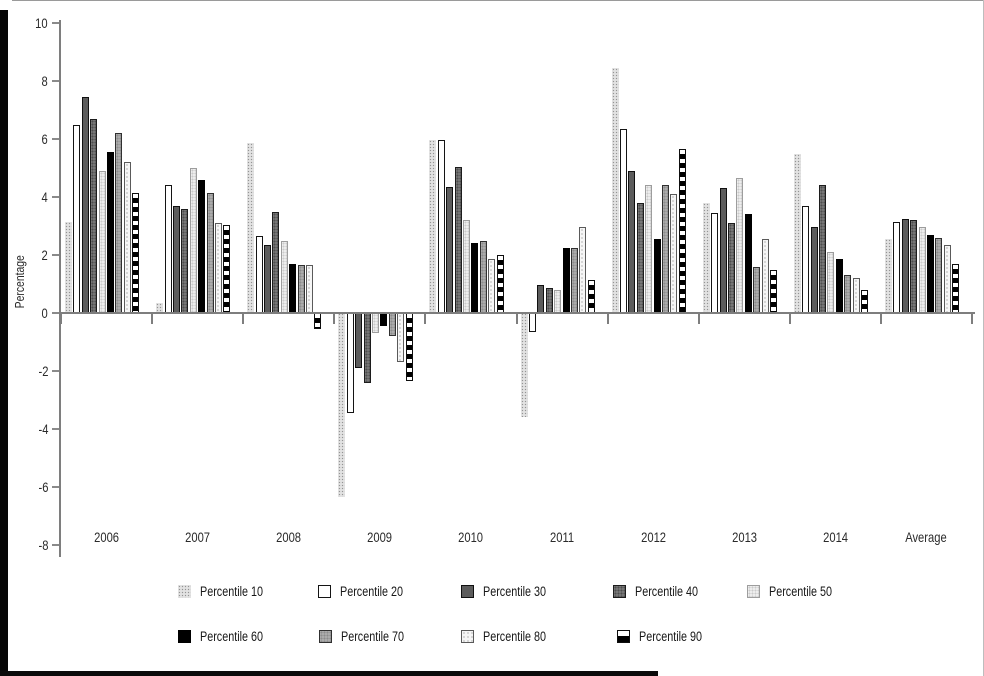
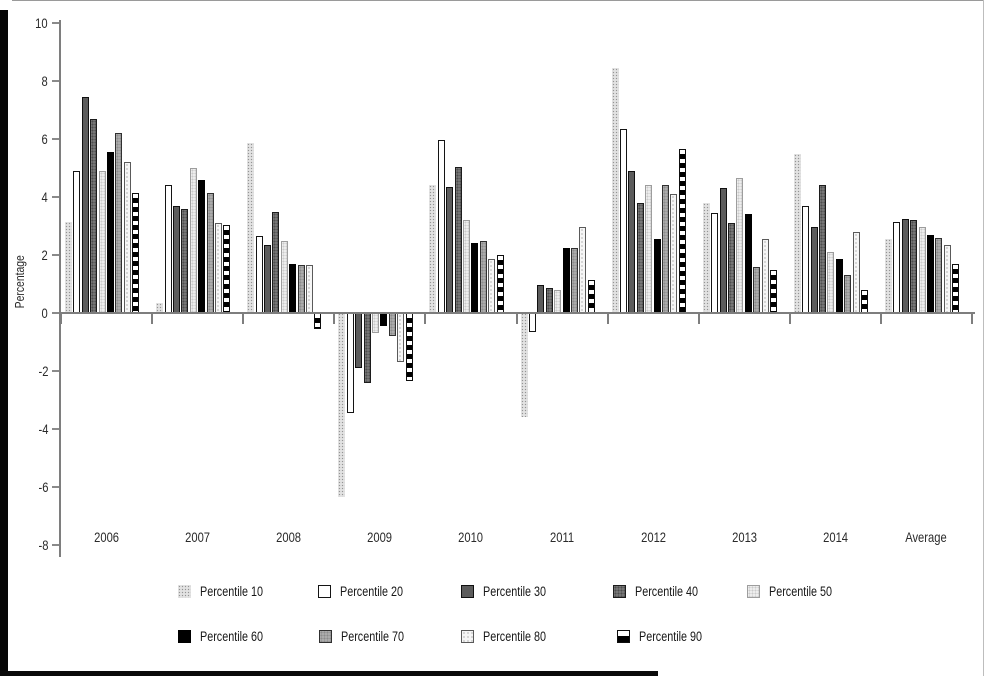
Percentile 20/2006: 6.5 -> 4.9
Percentile 10/2010: 6.0 -> 4.4
Percentile 80/2014: 1.2 -> 2.8
